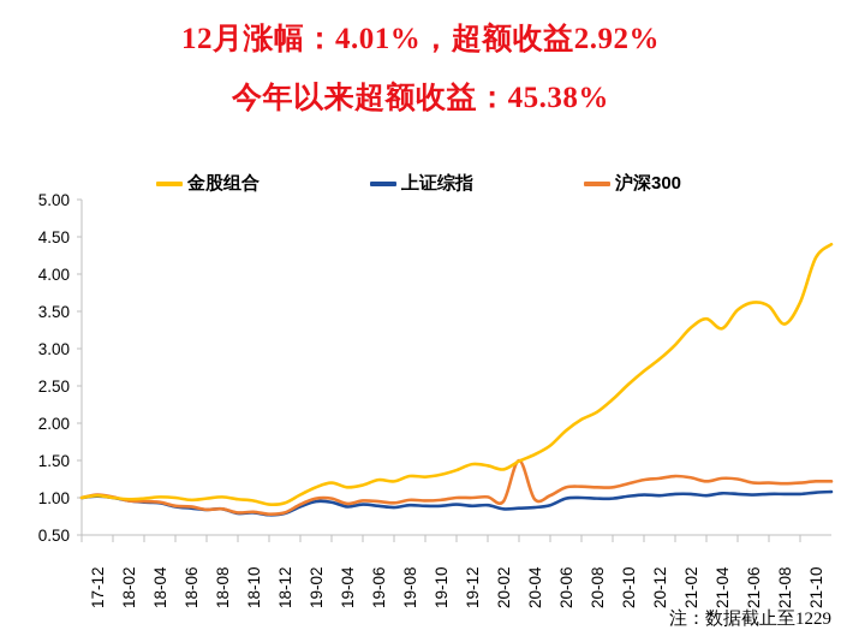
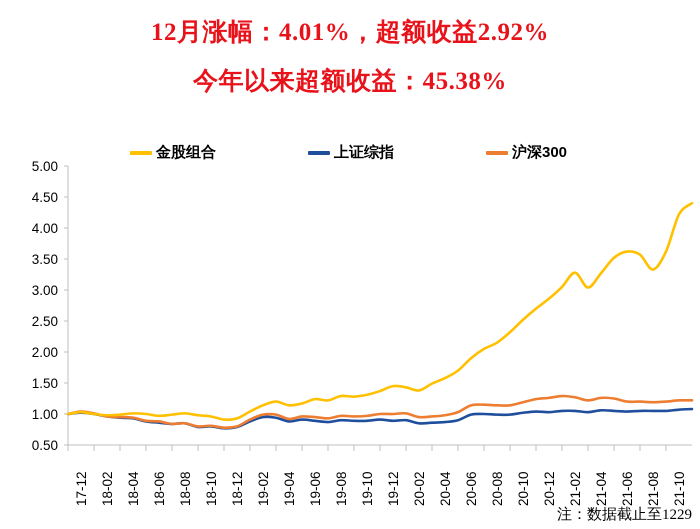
沪深300/20-04: 1.5 -> 1.0
金股组合/21-04: 3.4 -> 3.0
